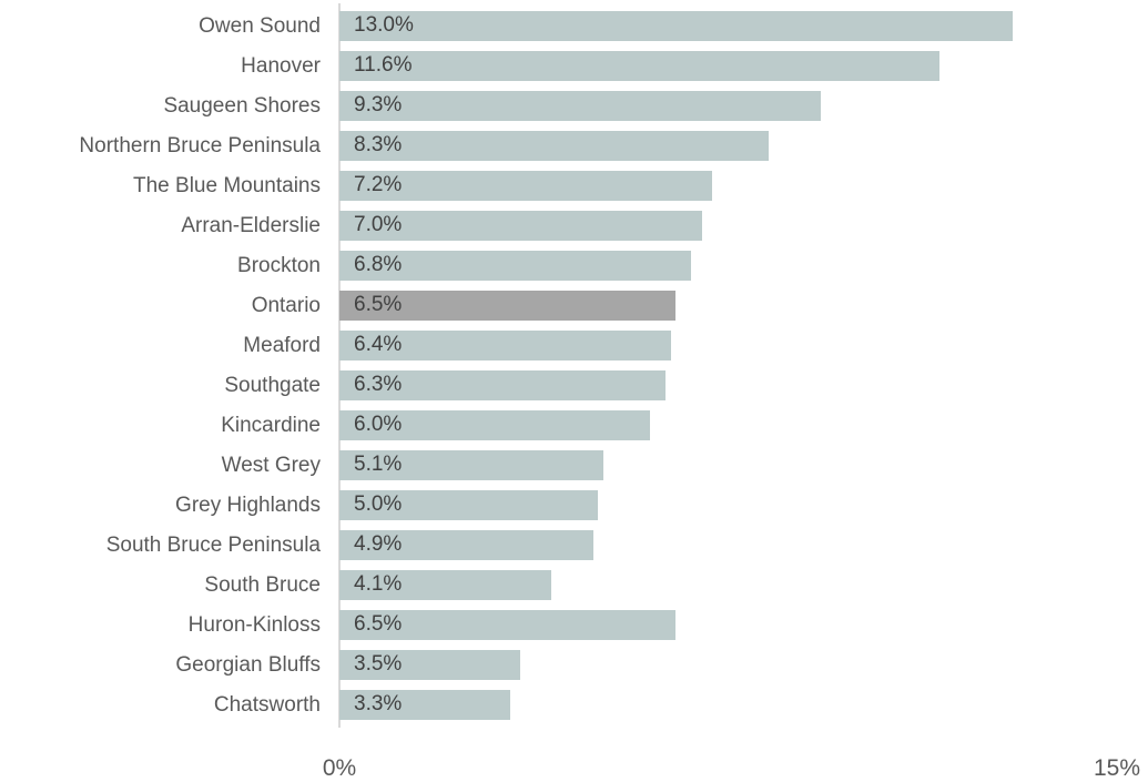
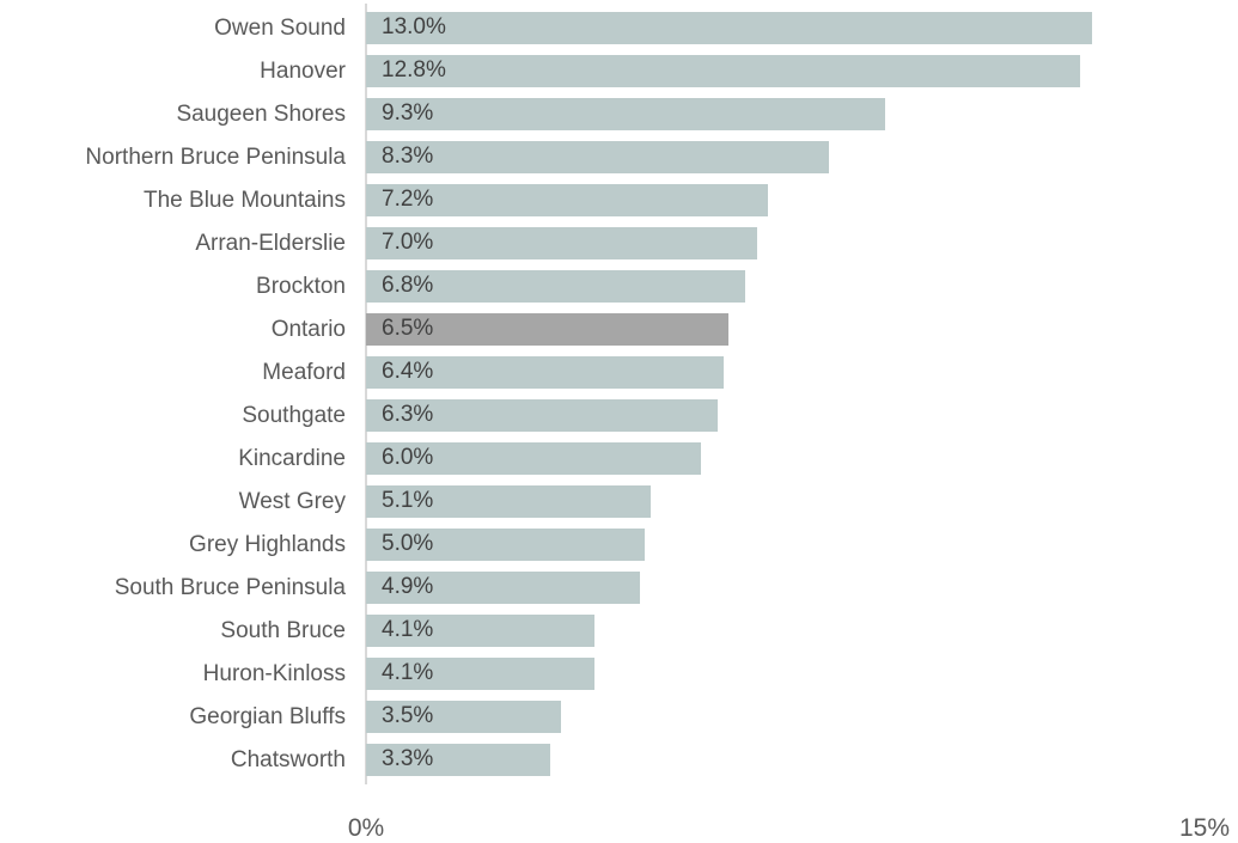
Hanover: 11.6% -> 12.8%
Huron-Kinloss: 6.5% -> 4.1%
